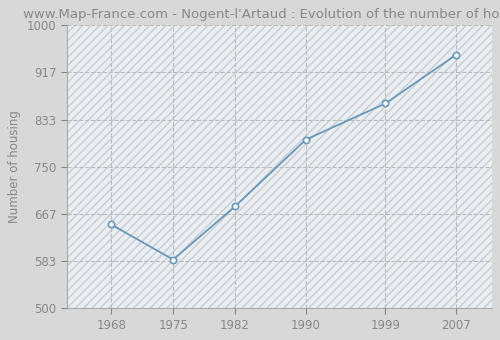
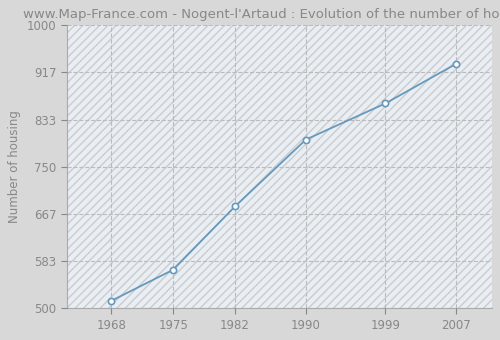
1968: 648 -> 513
1975: 586 -> 568
2007: 948 -> 932
